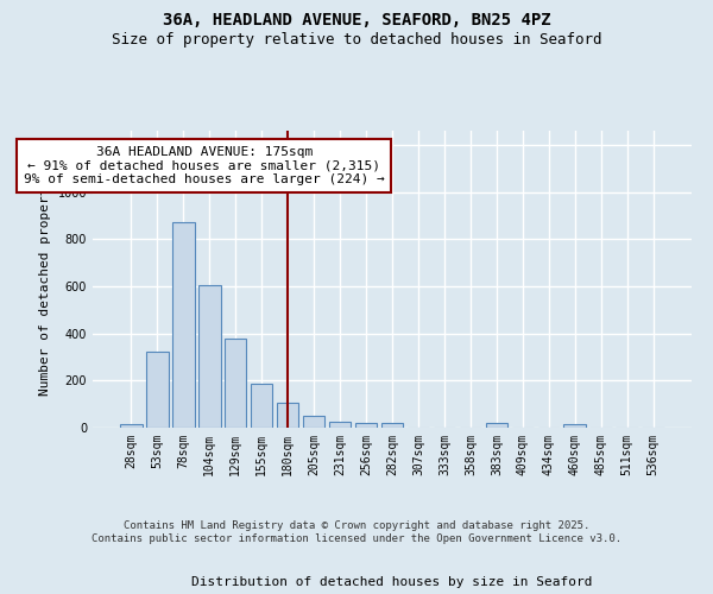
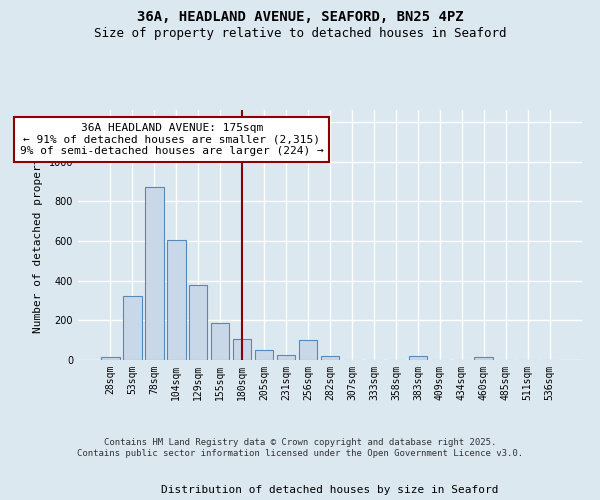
256sqm: 20 -> 100
